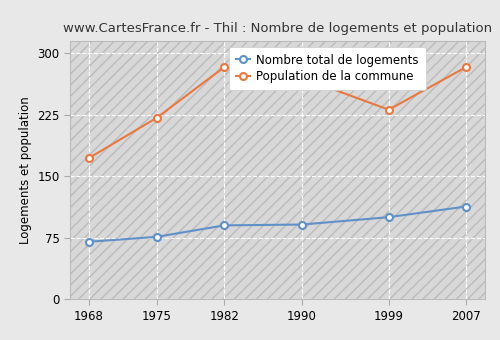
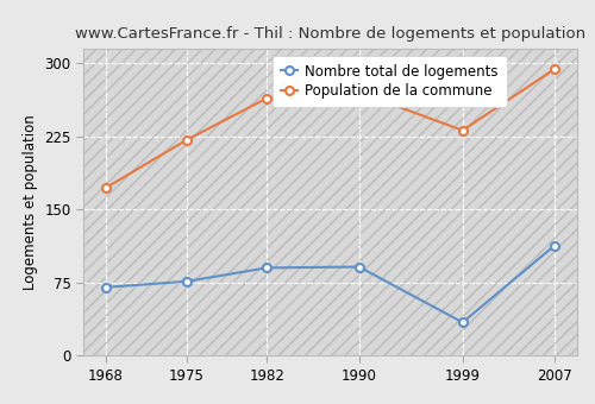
Population de la commune/1982: 283 -> 264
Nombre total de logements/1999: 100 -> 34
Population de la commune/2007: 283 -> 294
